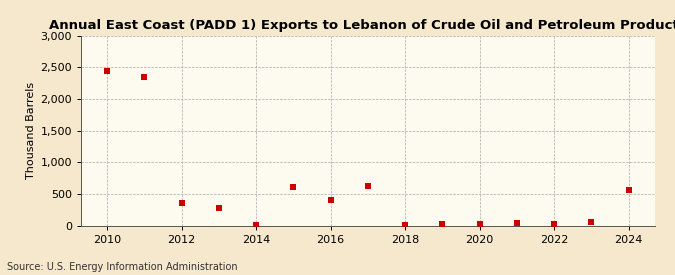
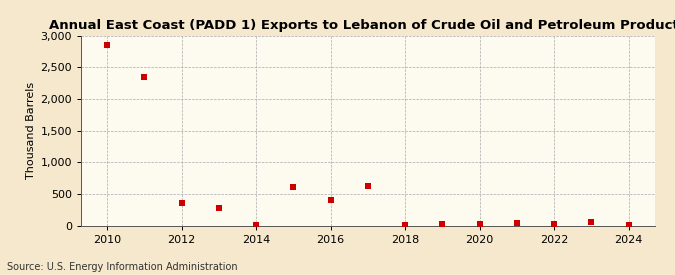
2010: 2,440 -> 2,850
2024: 560 -> 10
